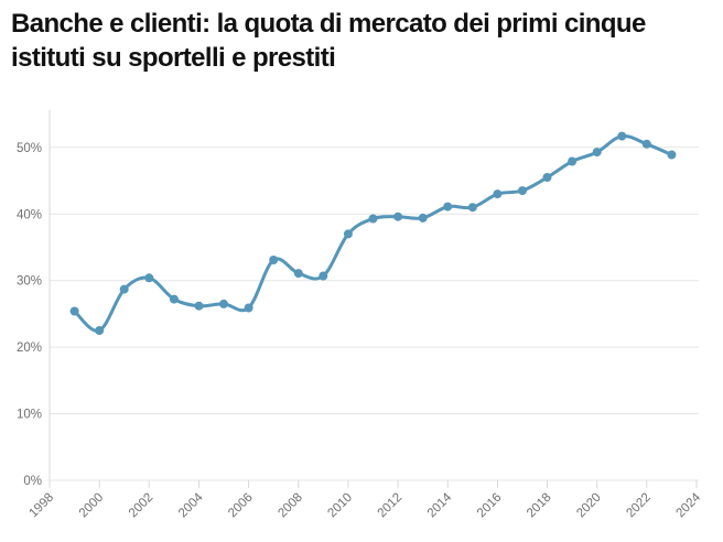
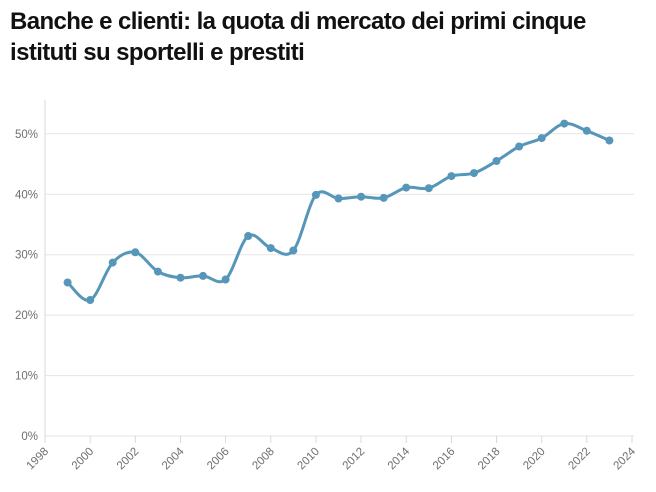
2010: 37% -> 40%
